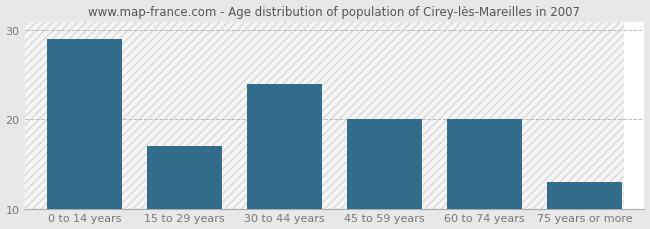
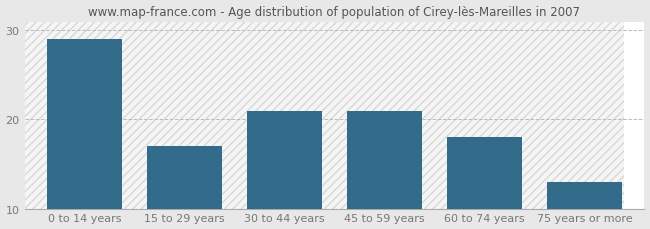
30 to 44 years: 24 -> 21
45 to 59 years: 20 -> 21
60 to 74 years: 20 -> 18
